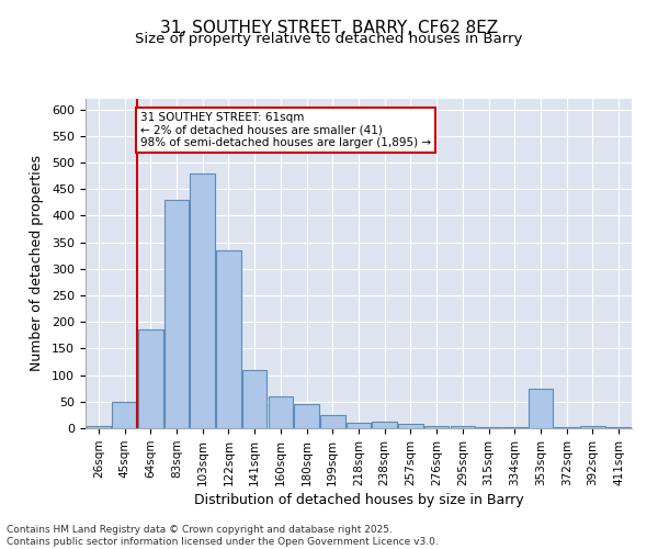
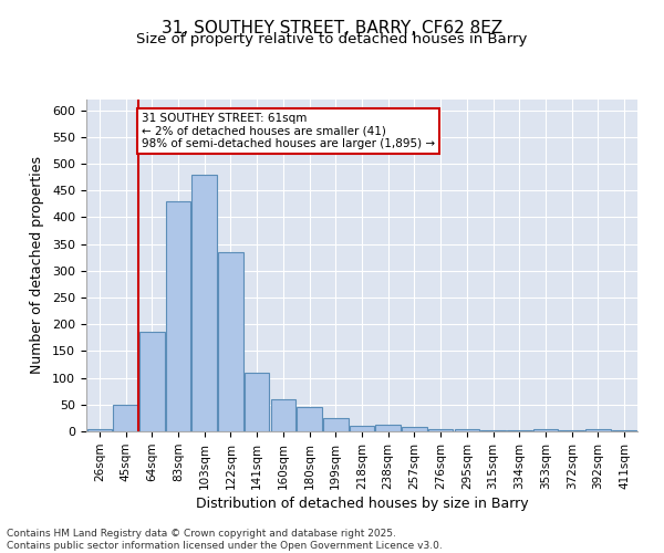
353sqm: 75 -> 5
